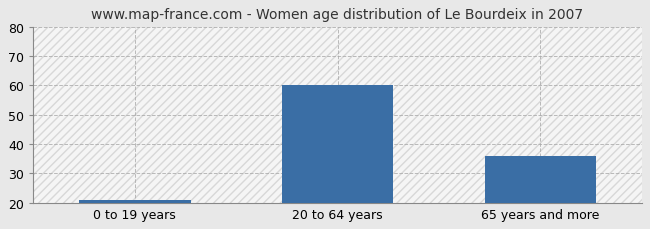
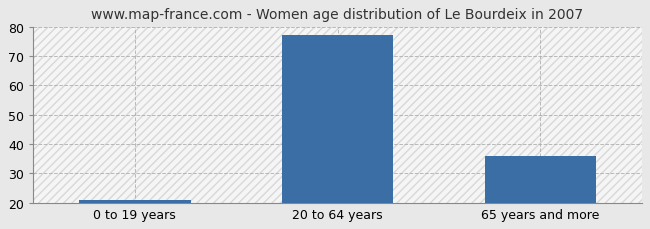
20 to 64 years: 60 -> 77
